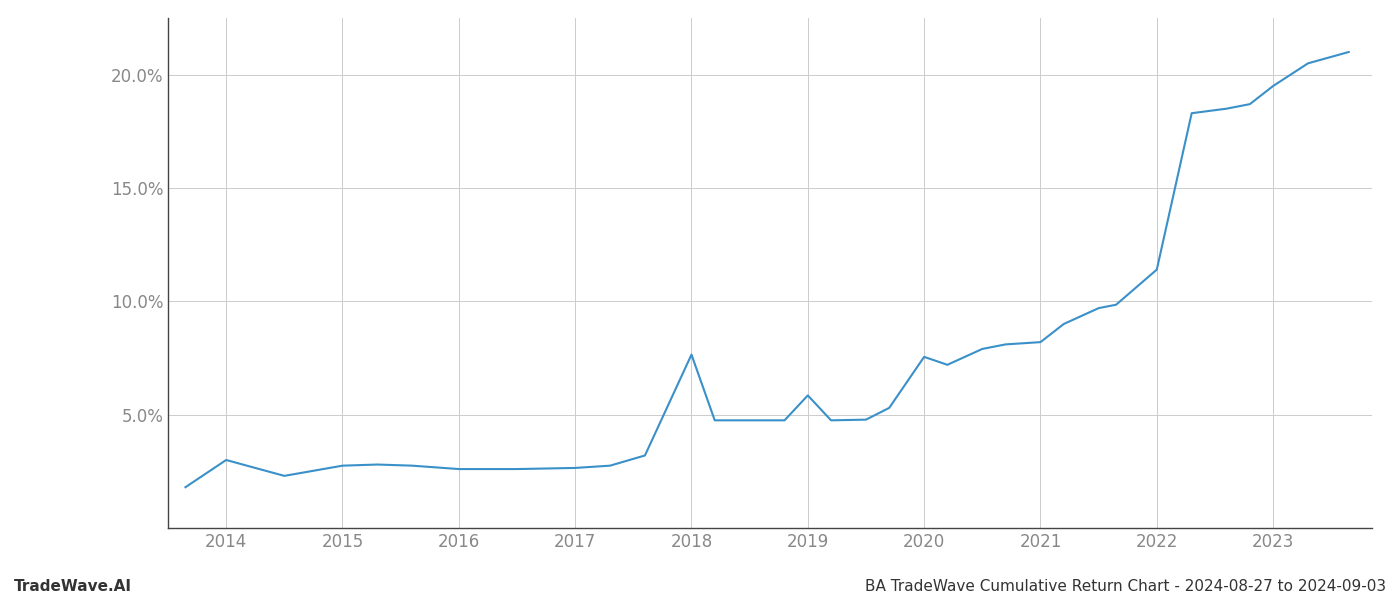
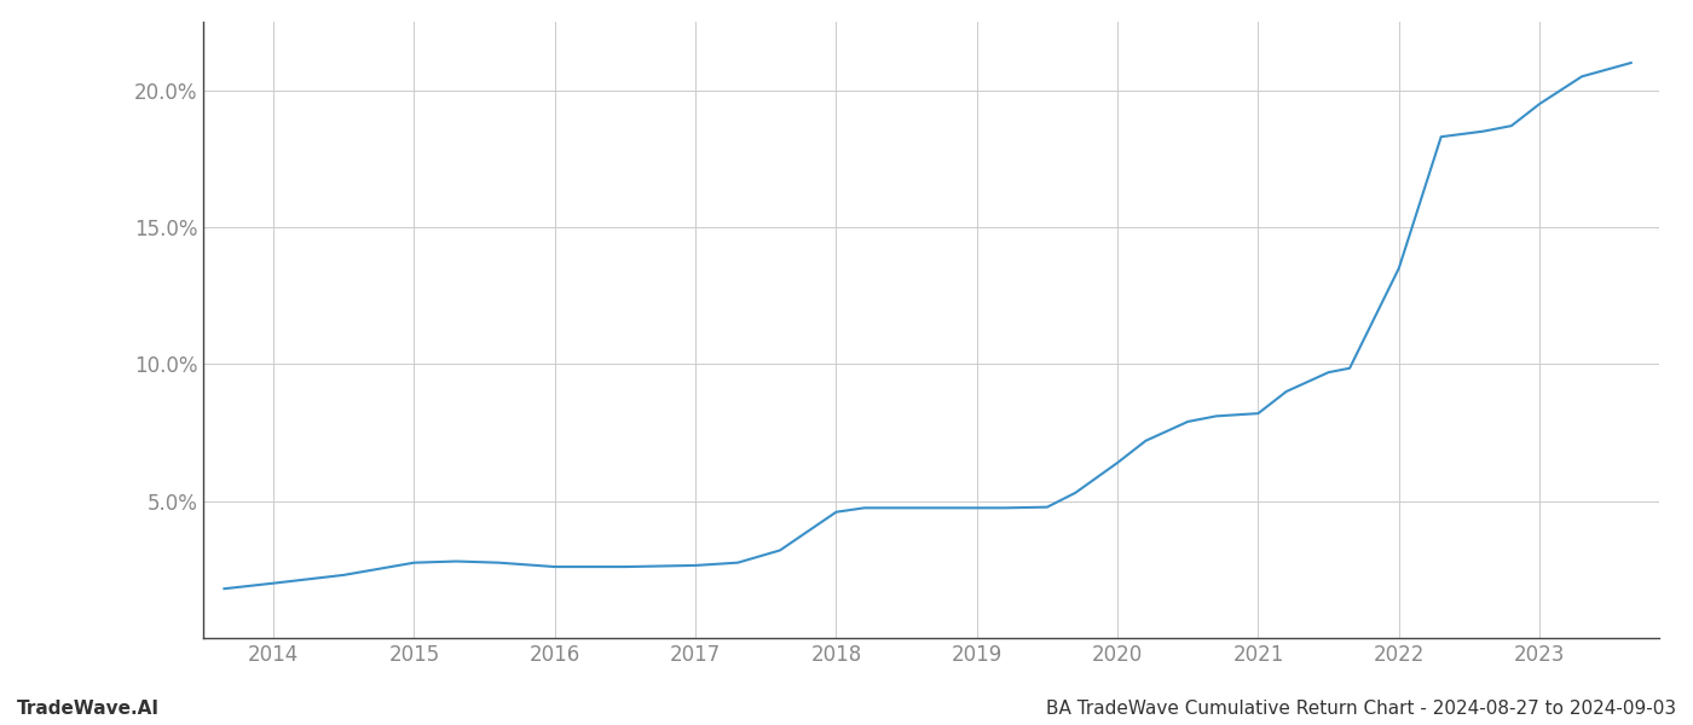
2014: 3.00% -> 2.00%
2018: 7.65% -> 4.60%
2019: 5.85% -> 4.75%
2020: 7.55% -> 6.40%
2022: 11.40% -> 13.50%
